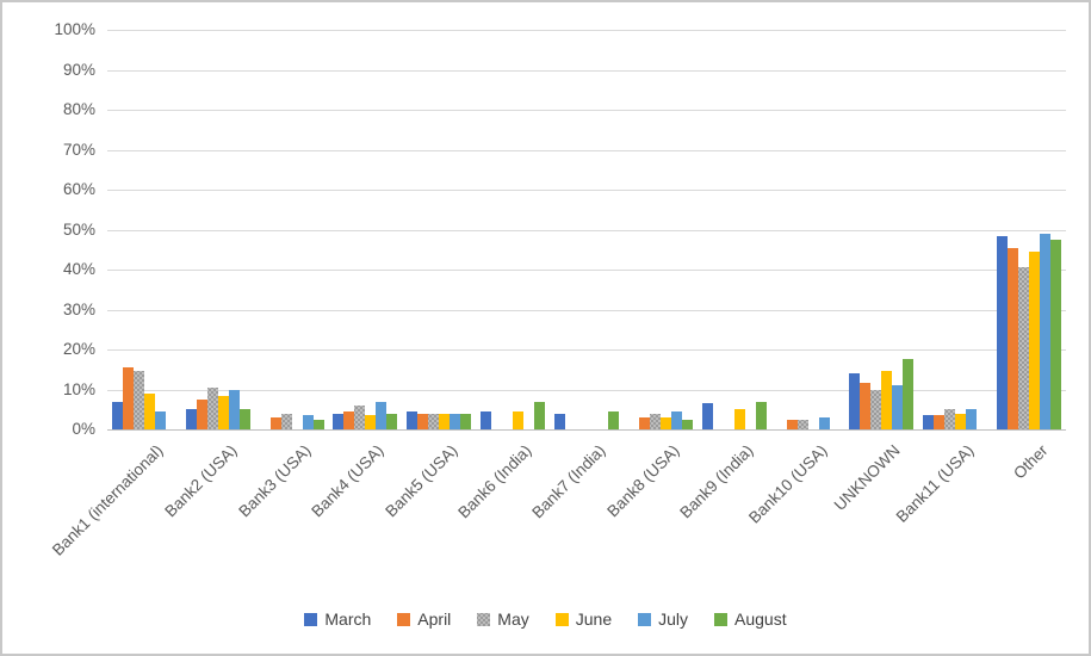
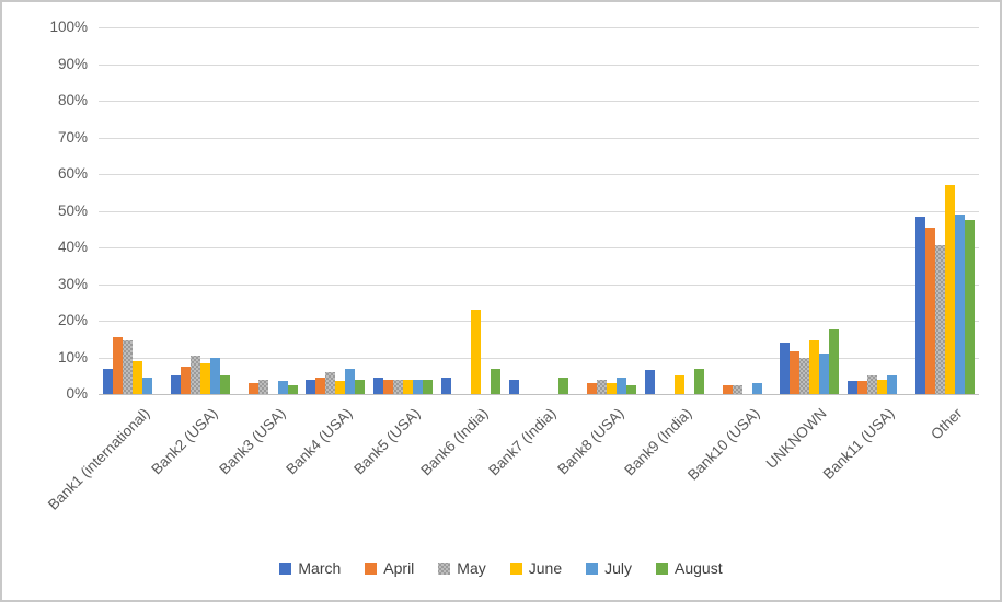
June/Bank6 (India): 4% -> 23%
June/Other: 44% -> 57%
